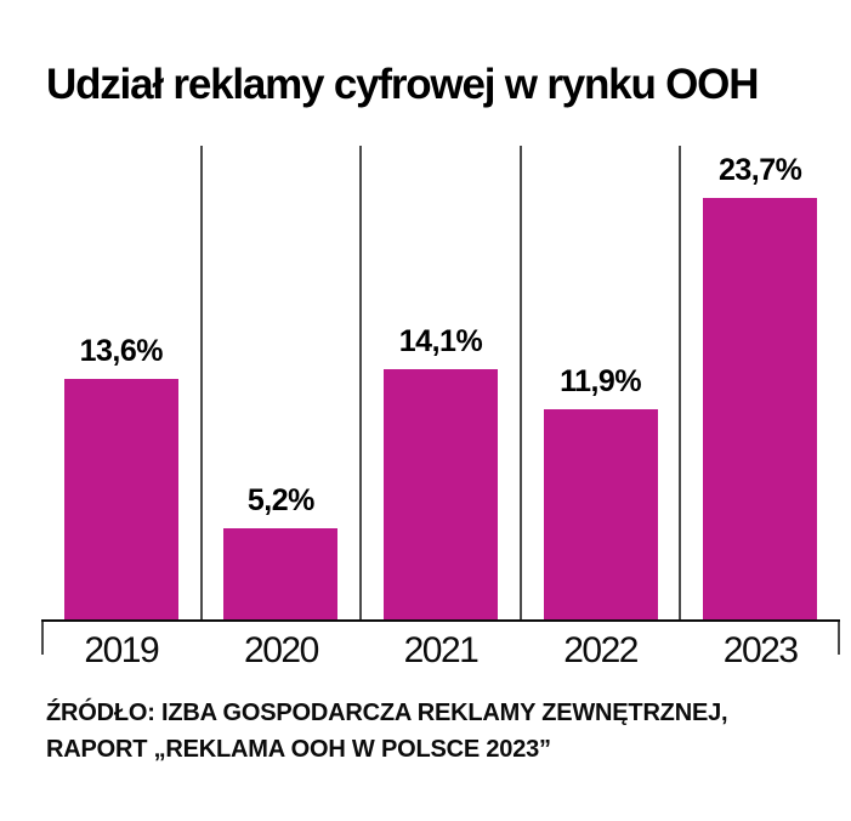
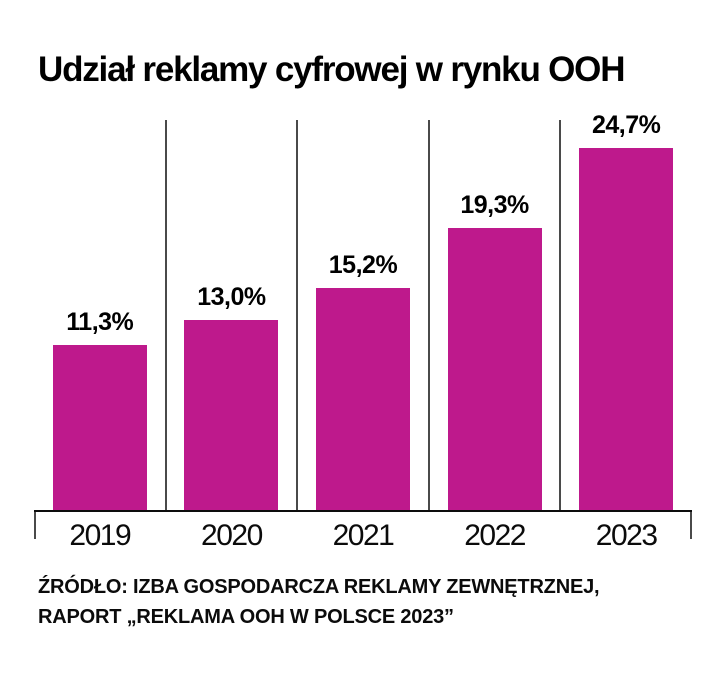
2019: 13,6% -> 11,3%
2020: 5,2% -> 13,0%
2021: 14,1% -> 15,2%
2022: 11,9% -> 19,3%
2023: 23,7% -> 24,7%
